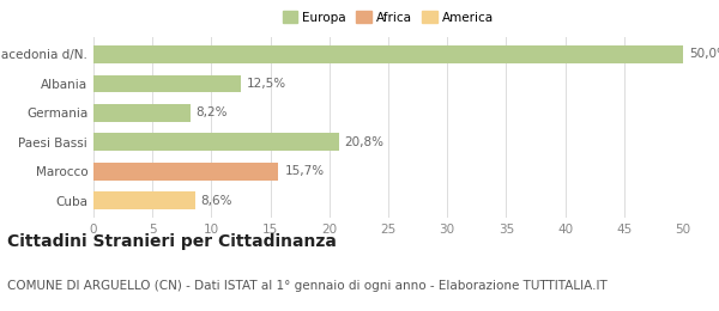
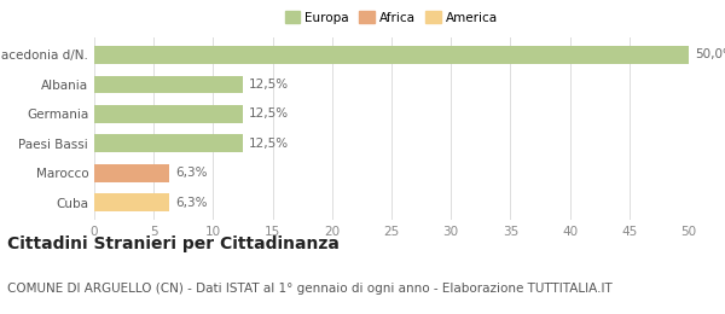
Germania: 8,2% -> 12,5%
Paesi Bassi: 20,8% -> 12,5%
Marocco: 15,7% -> 6,3%
Cuba: 8,6% -> 6,3%
